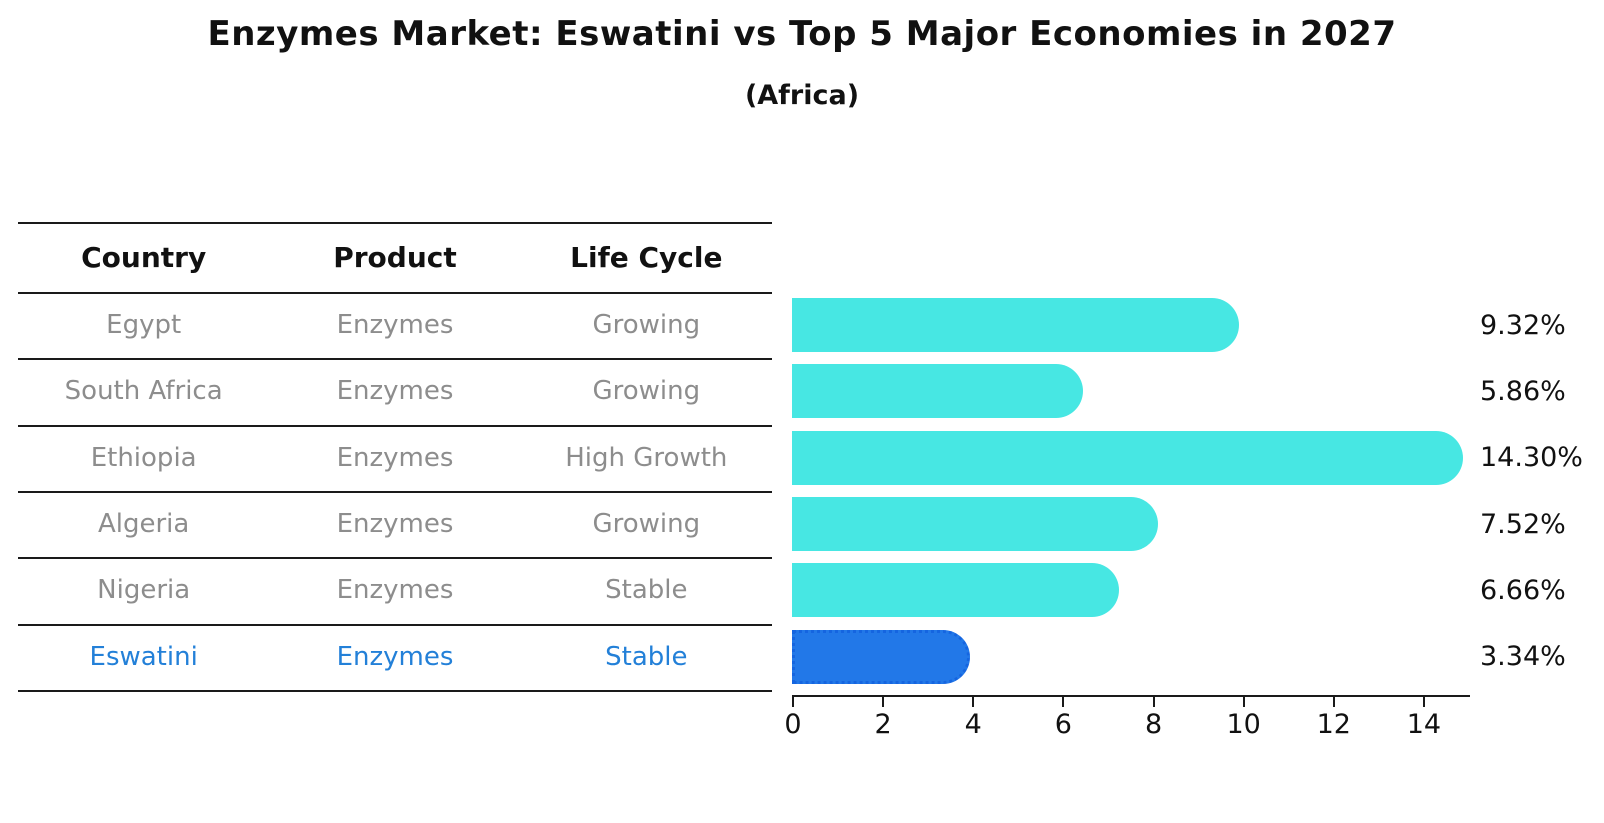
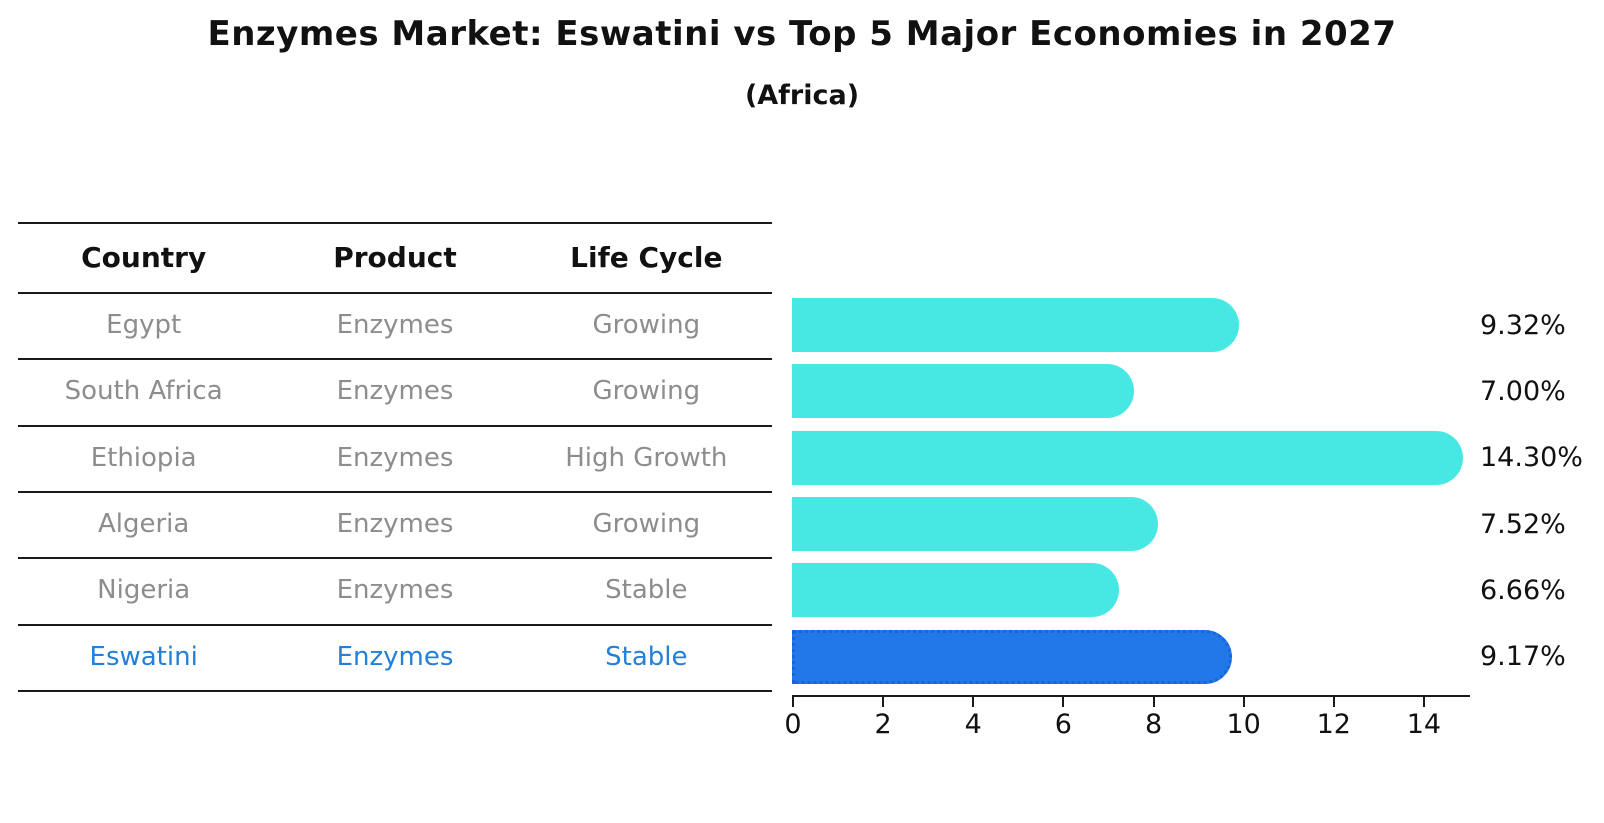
South Africa: 5.86% -> 7.00%
Eswatini: 3.34% -> 9.17%
